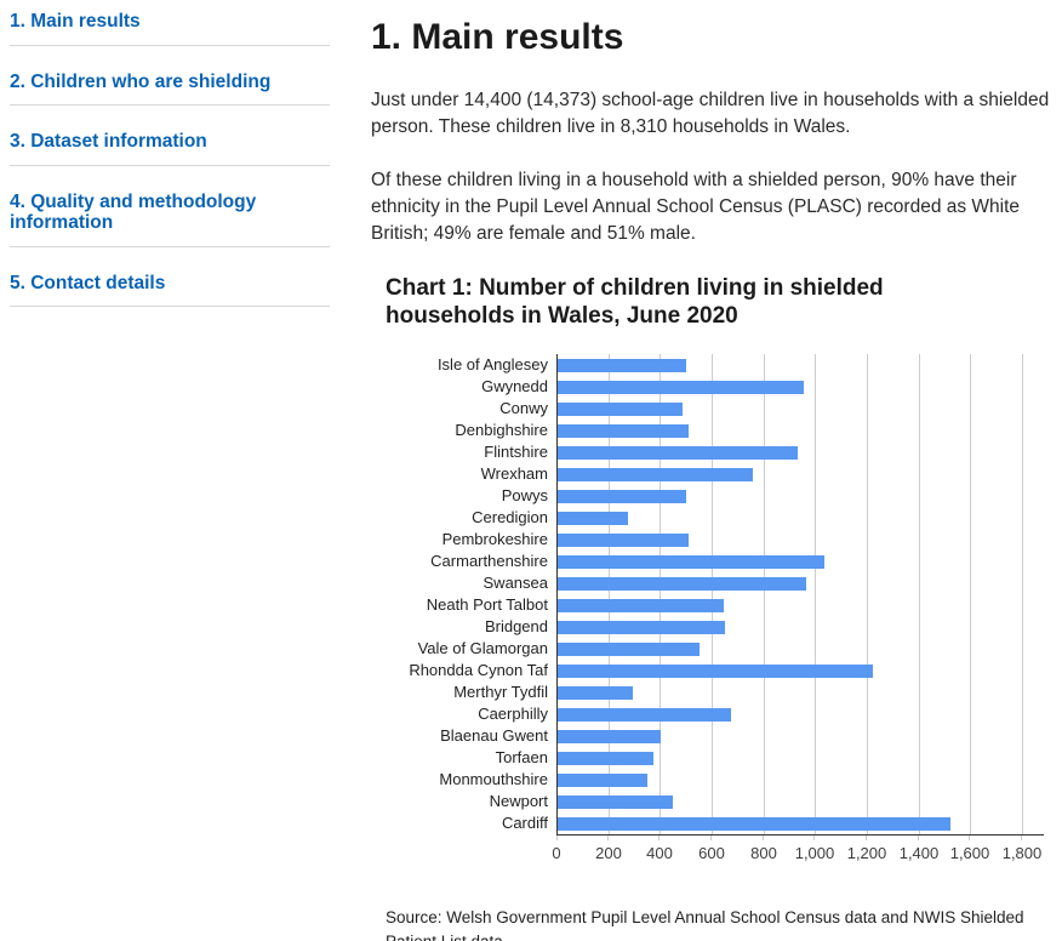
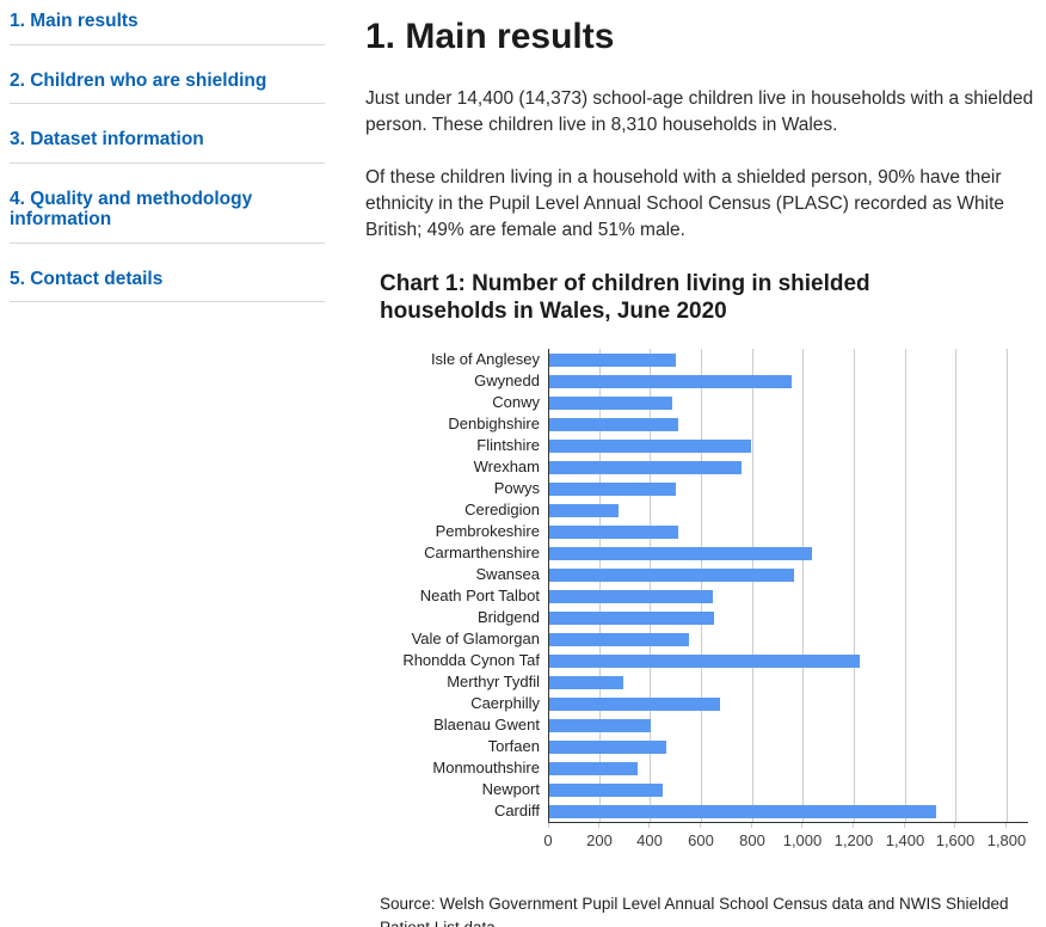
Flintshire: 930 -> 790
Torfaen: 370 -> 460
